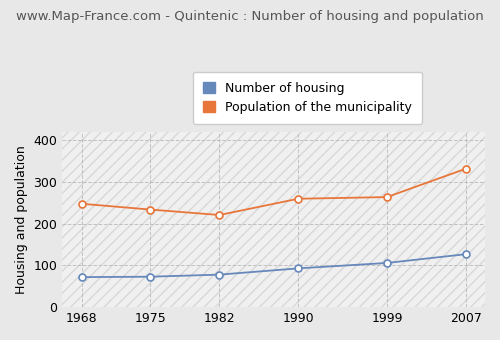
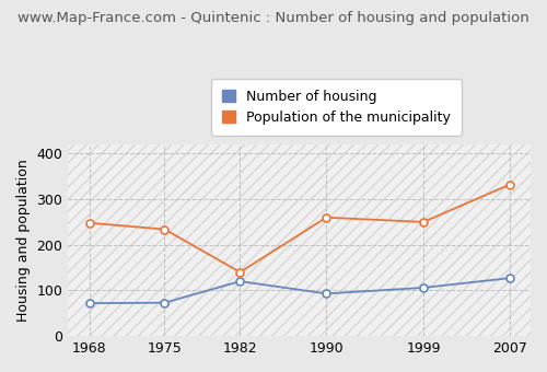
Number of housing/1982: 78 -> 120
Population of the municipality/1982: 221 -> 140
Population of the municipality/1999: 264 -> 250
